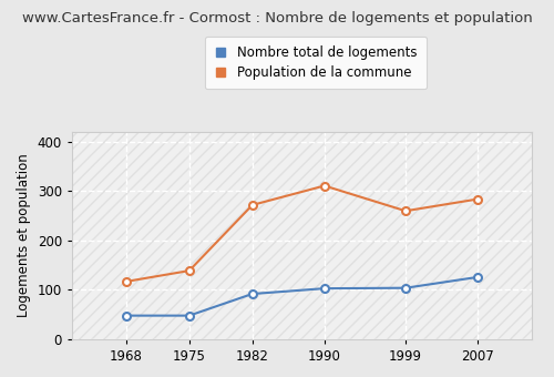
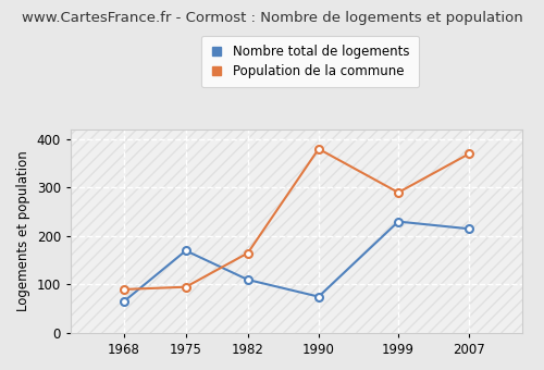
Nombre total de logements/1968: 48 -> 65
Population de la commune/1968: 117 -> 90
Nombre total de logements/1975: 48 -> 170
Population de la commune/1975: 139 -> 95
Nombre total de logements/1982: 92 -> 110
Population de la commune/1982: 272 -> 165
Nombre total de logements/1990: 103 -> 75
Population de la commune/1990: 311 -> 380
Nombre total de logements/1999: 104 -> 230
Population de la commune/1999: 260 -> 290
Nombre total de logements/2007: 126 -> 215
Population de la commune/2007: 284 -> 370
